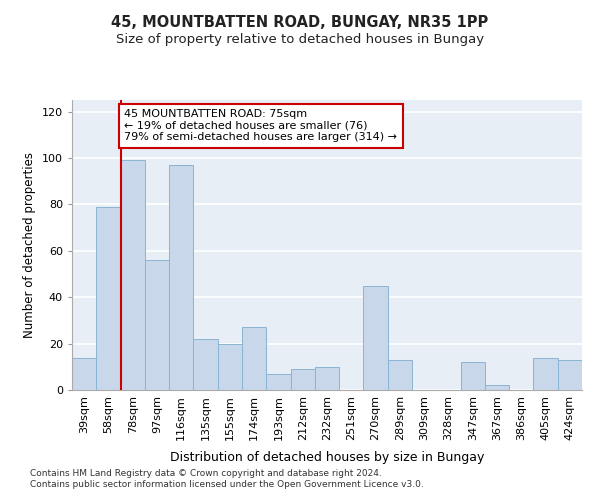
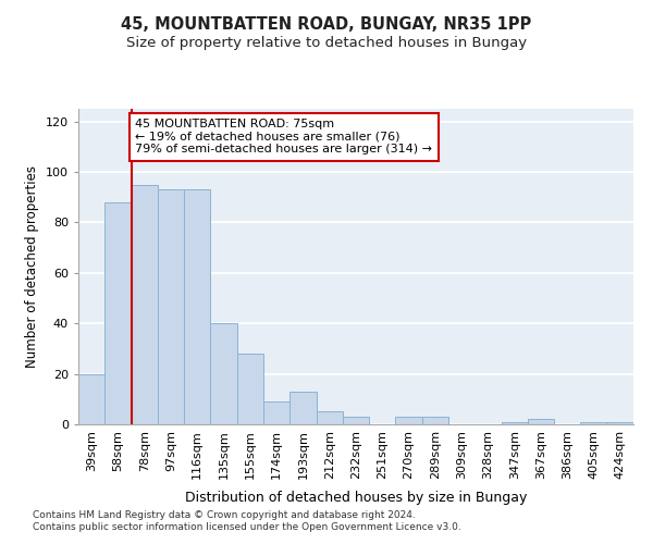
39sqm: 14 -> 20
58sqm: 79 -> 88
78sqm: 99 -> 95
97sqm: 56 -> 93
116sqm: 97 -> 93
135sqm: 22 -> 40
155sqm: 20 -> 28
174sqm: 27 -> 9
193sqm: 7 -> 13
212sqm: 9 -> 5
232sqm: 10 -> 3
270sqm: 45 -> 3
289sqm: 13 -> 3
347sqm: 12 -> 1
405sqm: 14 -> 1
424sqm: 13 -> 1
